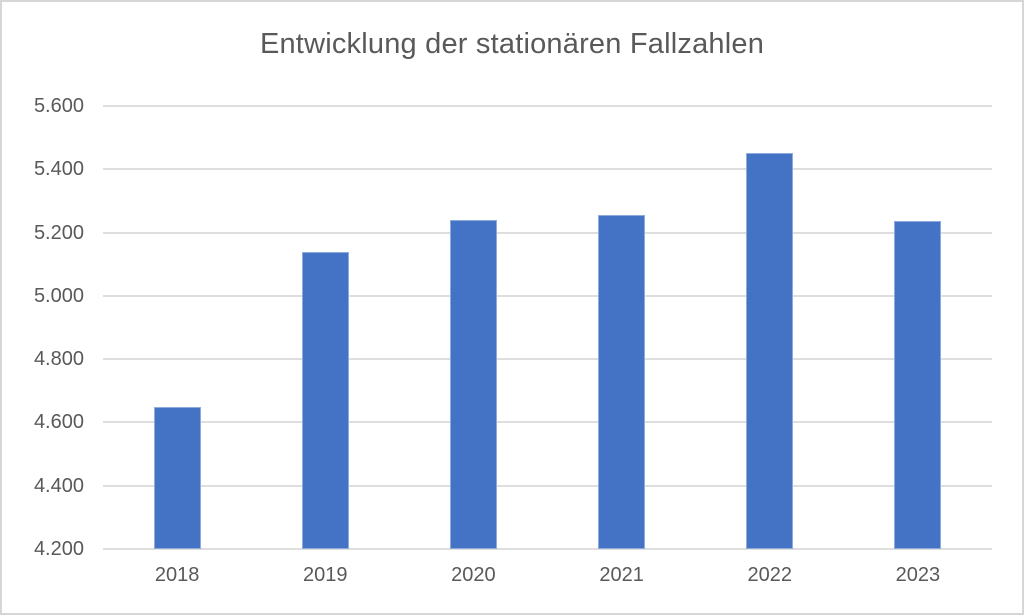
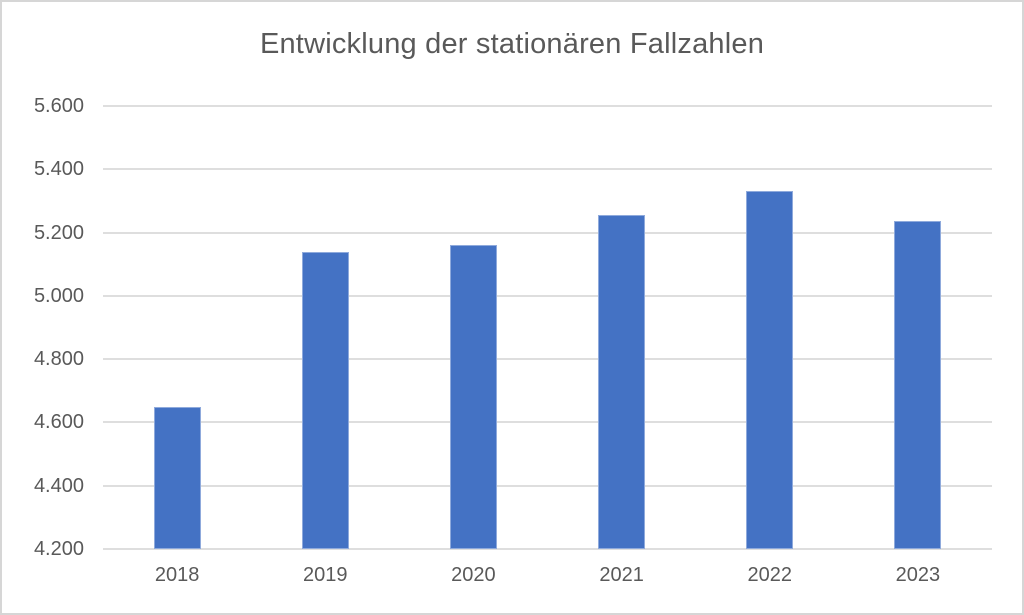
2020: 5240 -> 5160
2022: 5450 -> 5330
